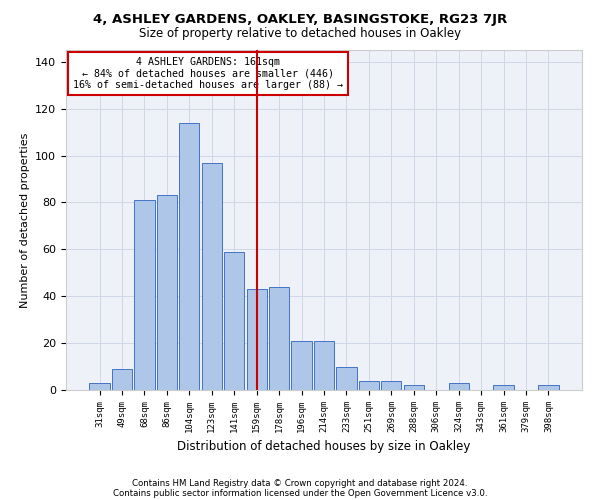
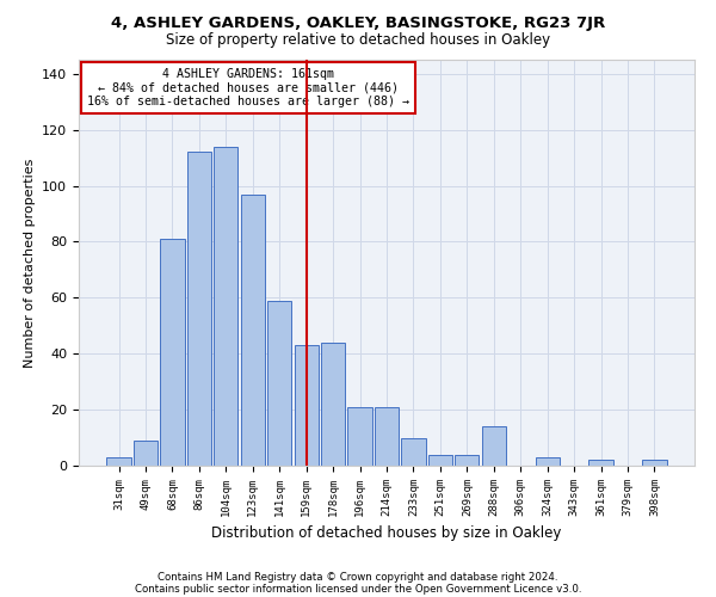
86sqm: 83 -> 112
288sqm: 2 -> 14
